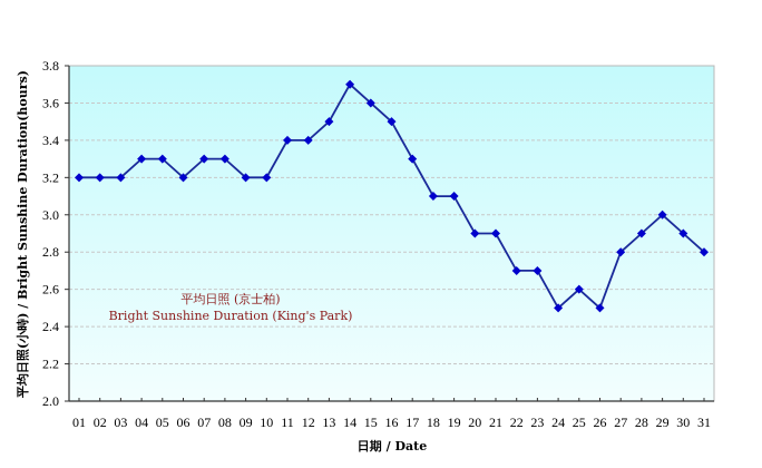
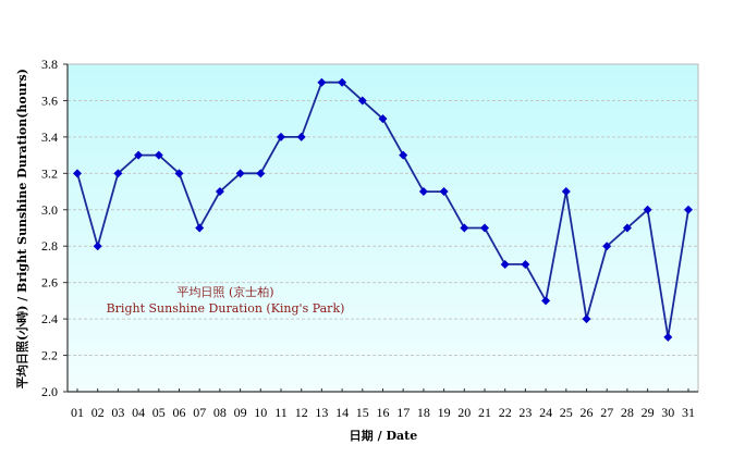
02: 3.2 -> 2.8
07: 3.3 -> 2.9
08: 3.3 -> 3.1
13: 3.5 -> 3.7
25: 2.6 -> 3.1
26: 2.5 -> 2.4
30: 2.9 -> 2.3
31: 2.8 -> 3.0
